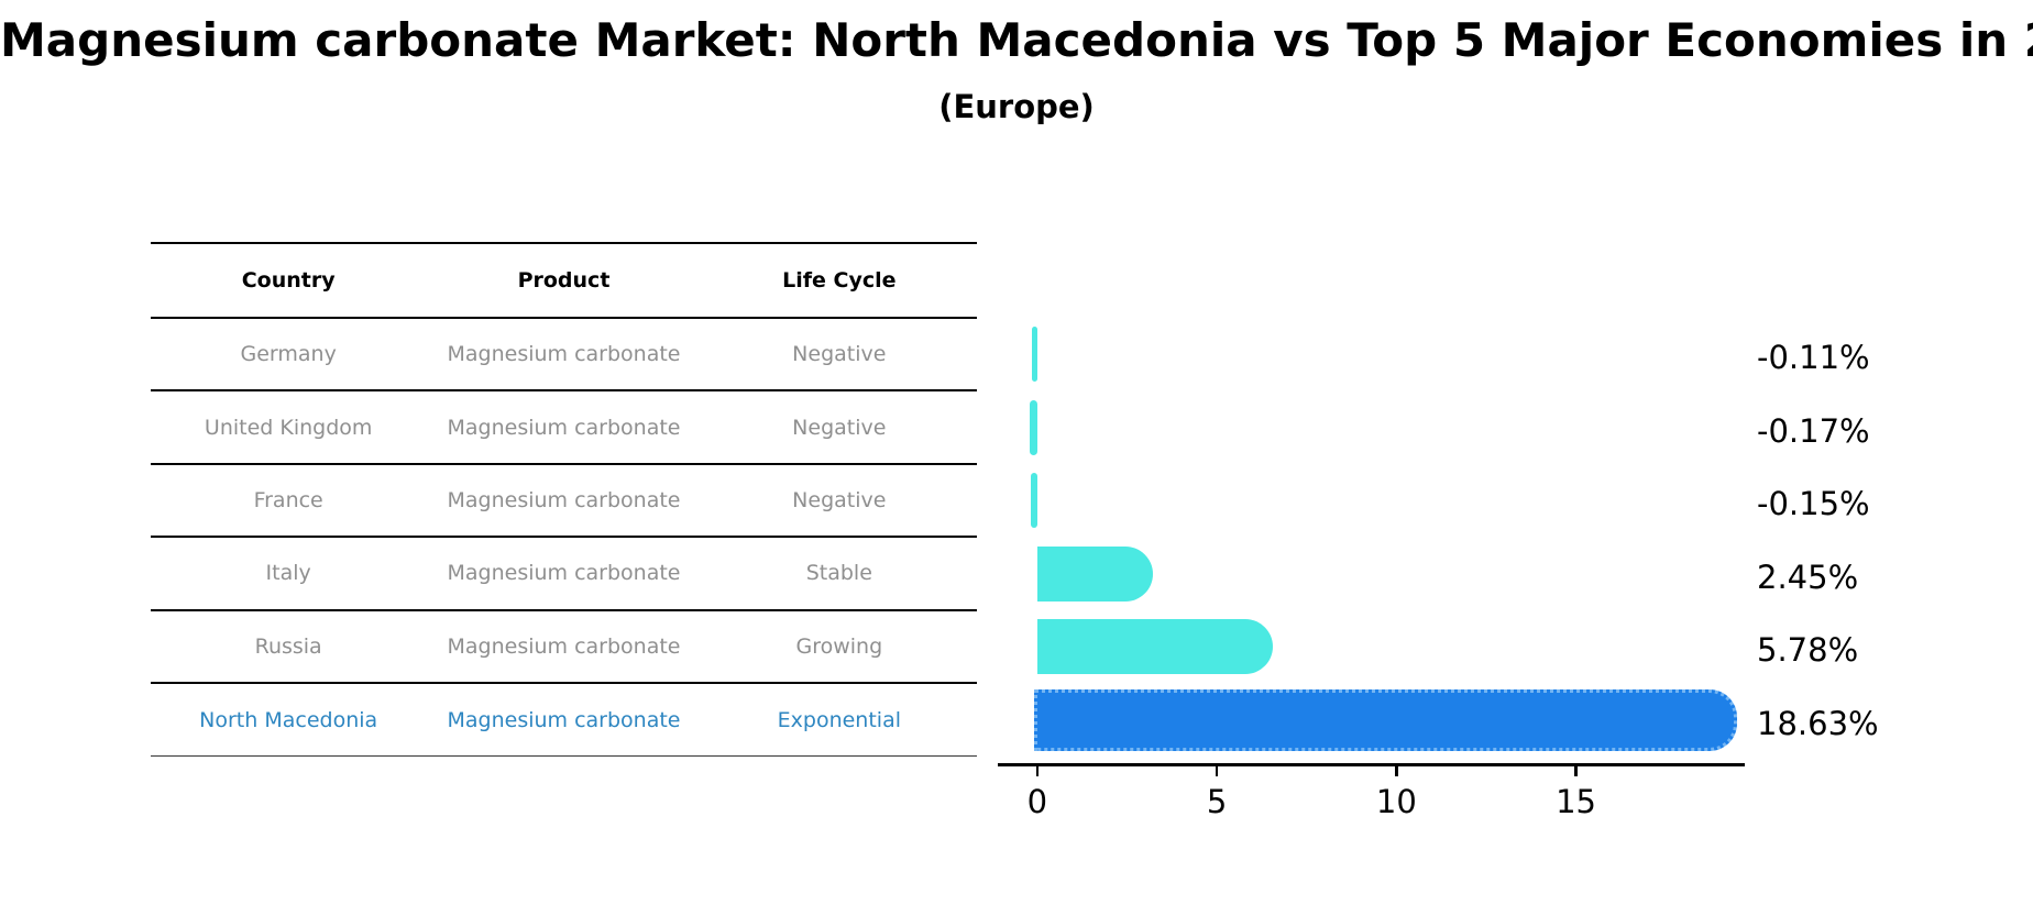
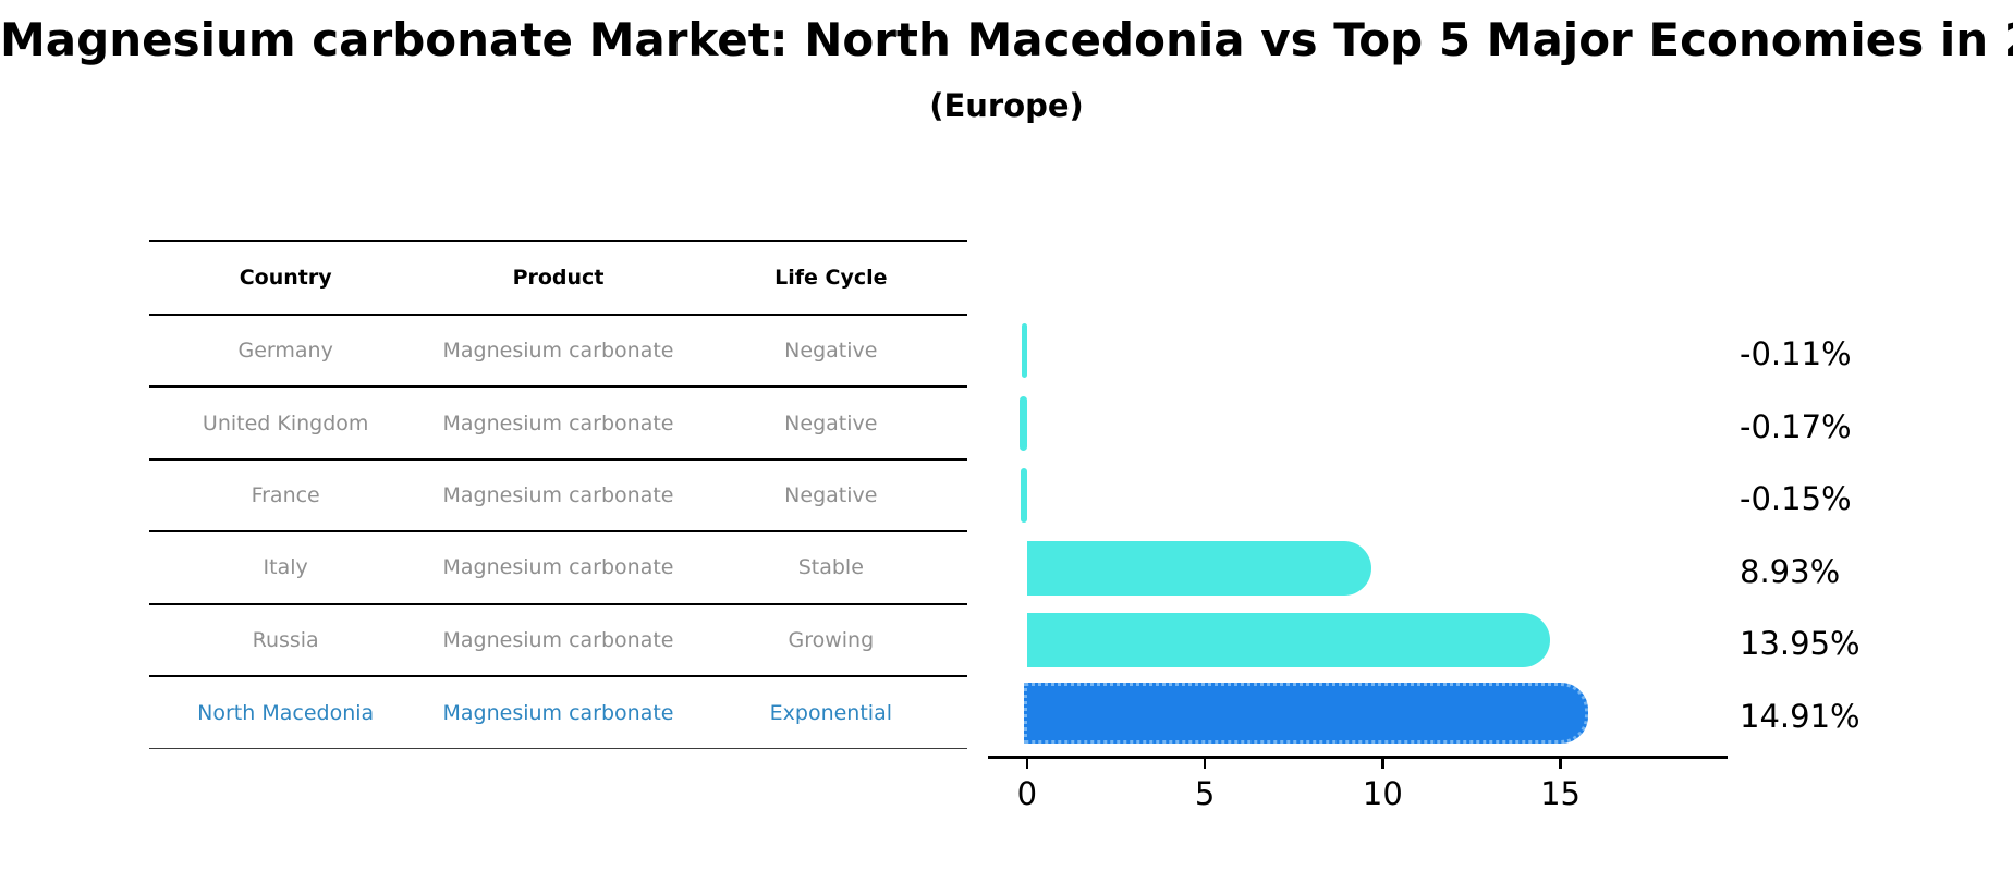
Italy: 2.45% -> 8.93%
Russia: 5.78% -> 13.95%
North Macedonia: 18.63% -> 14.91%
